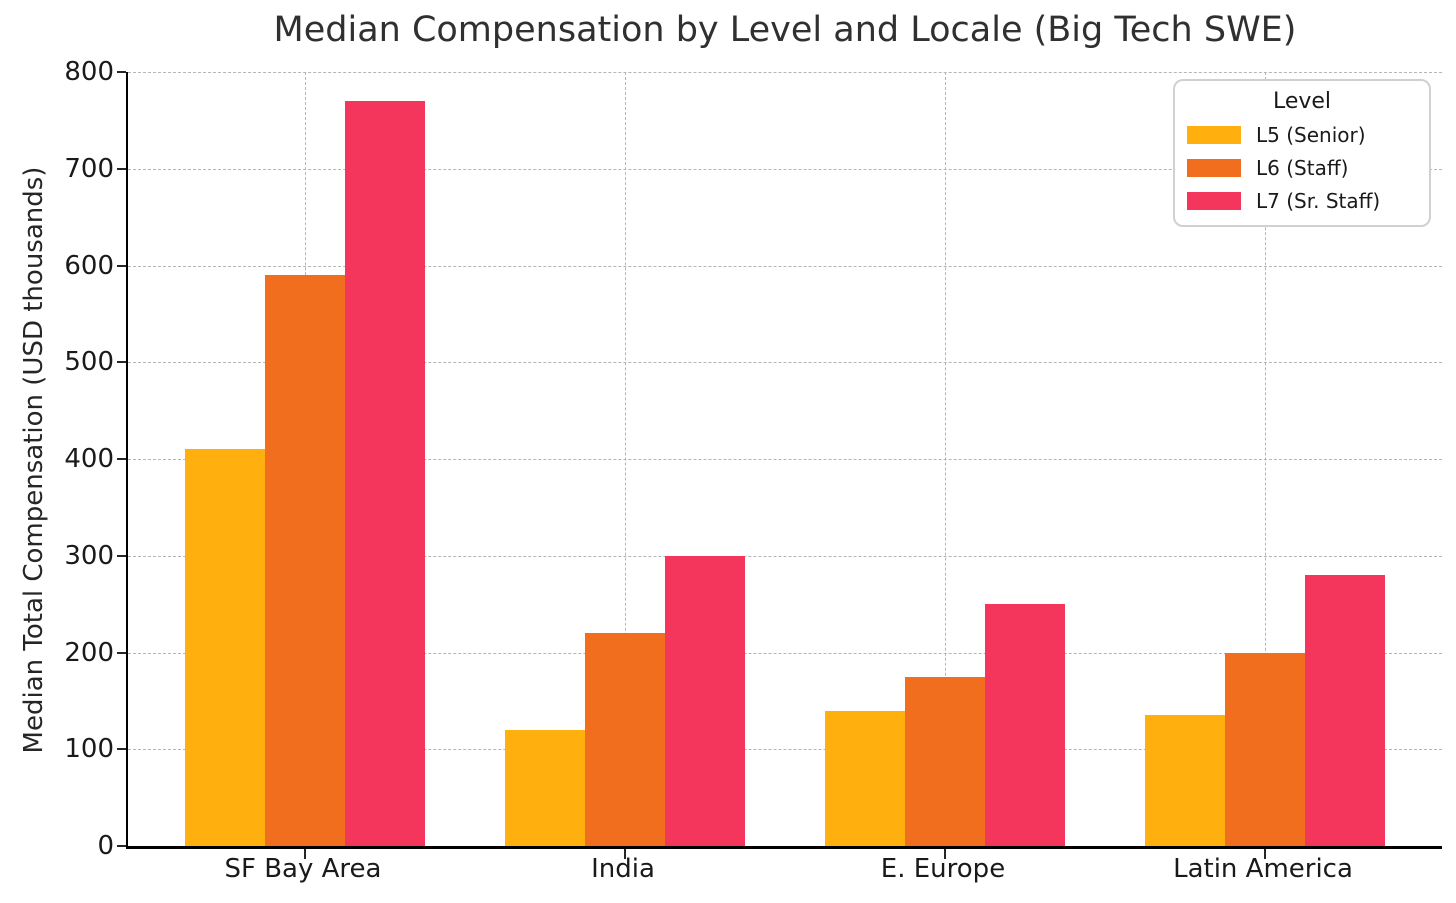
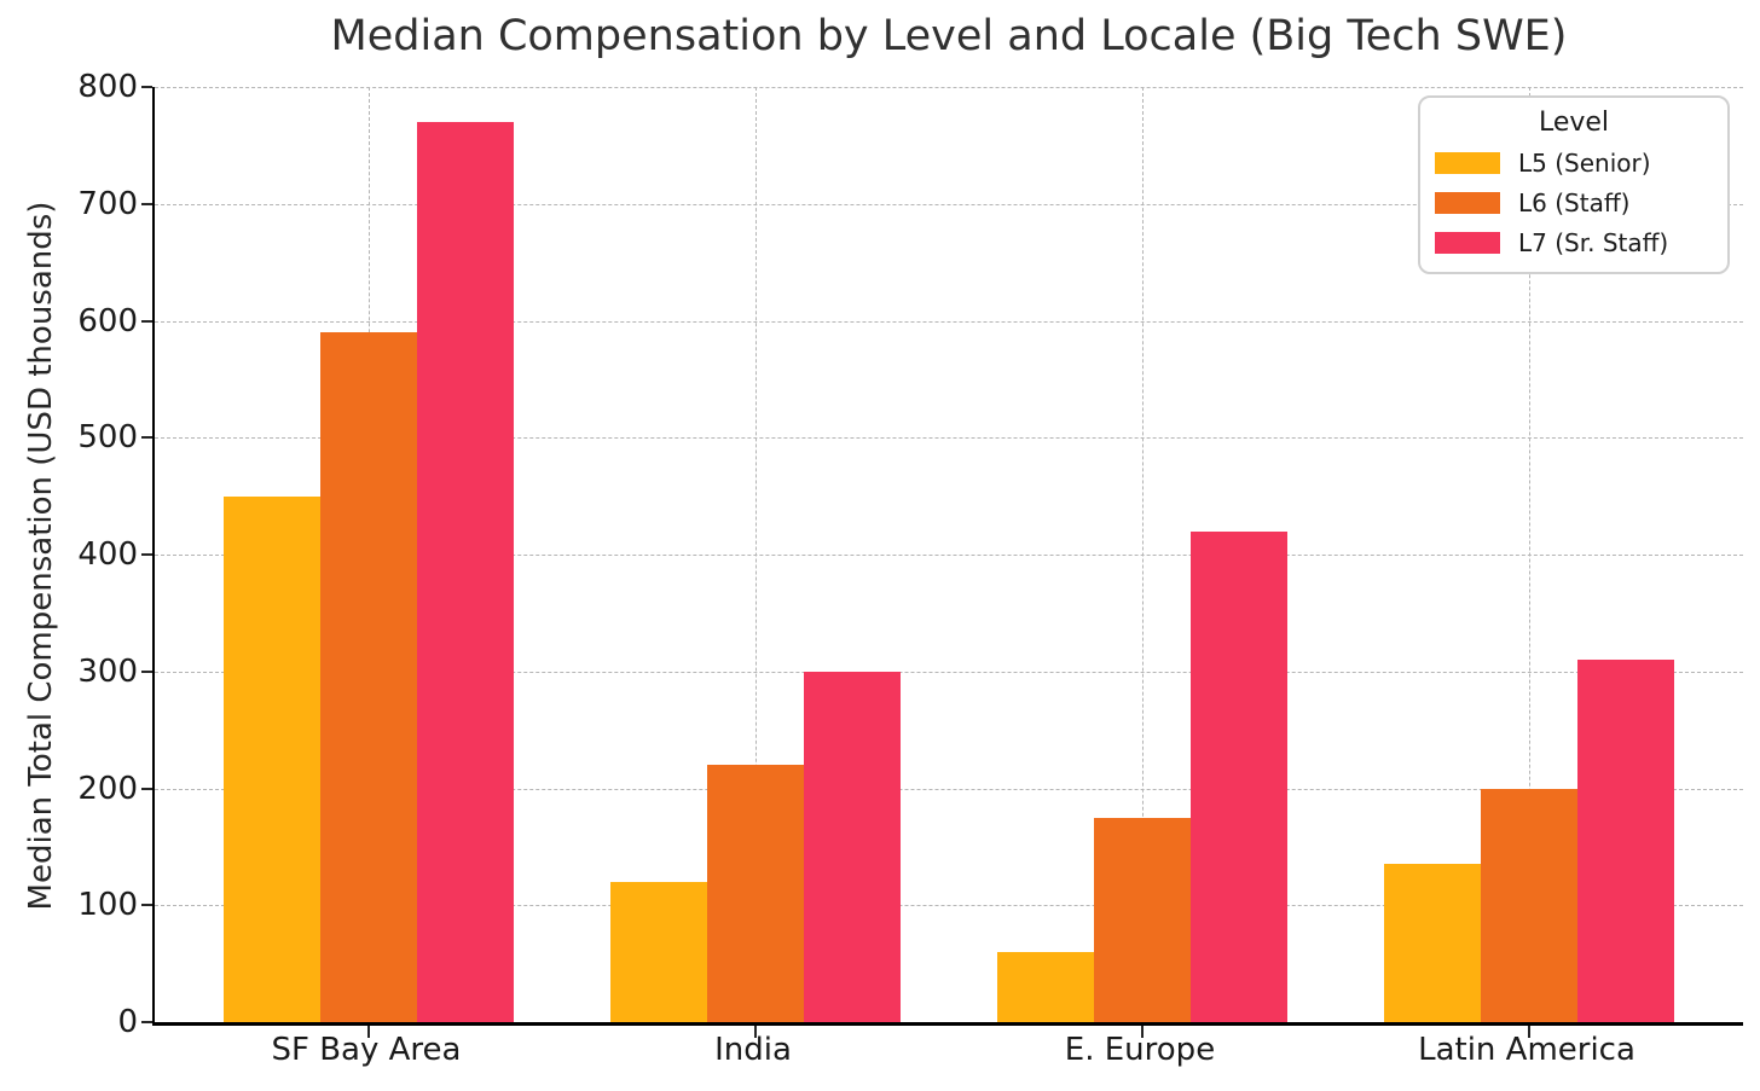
L5 (Senior)/SF Bay Area: 410 -> 450
L5 (Senior)/E. Europe: 140 -> 60
L7 (Sr. Staff)/E. Europe: 250 -> 420
L7 (Sr. Staff)/Latin America: 280 -> 310
